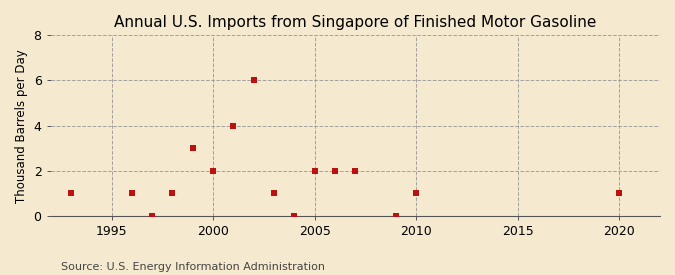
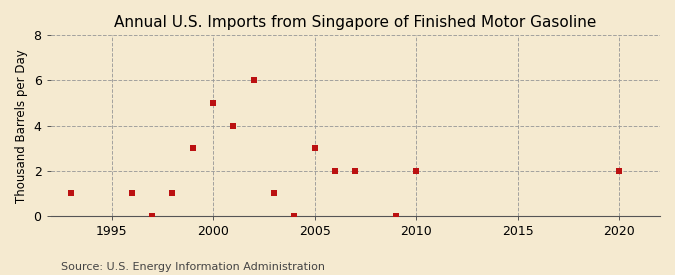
2000: 2 -> 5
2005: 2 -> 3
2010: 1 -> 2
2020: 1 -> 2
